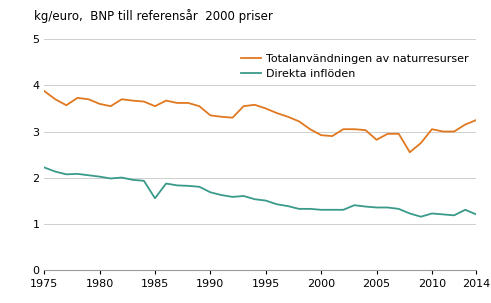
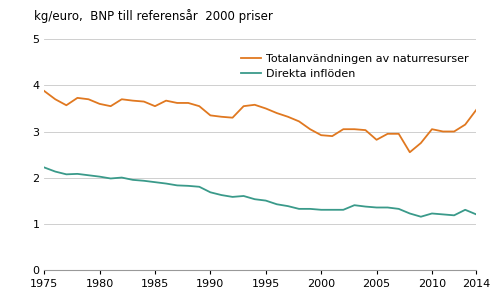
Direkta inflöden/1985: 1.55 -> 1.90
Totalanvändningen av naturresurser/2014: 3.25 -> 3.47
